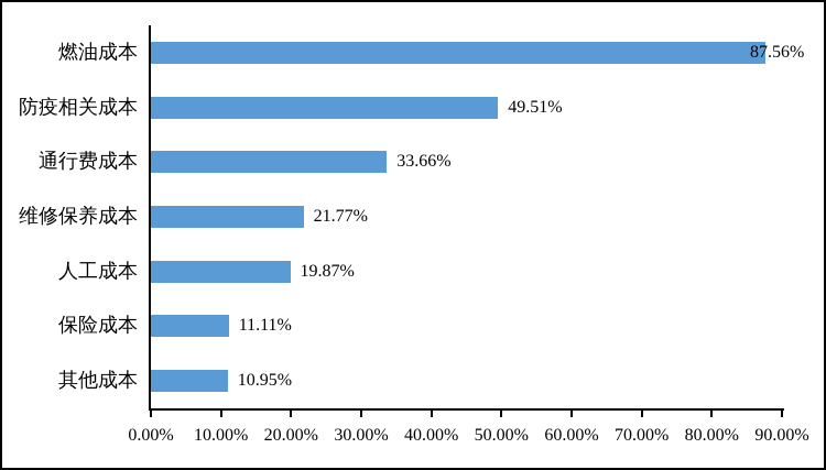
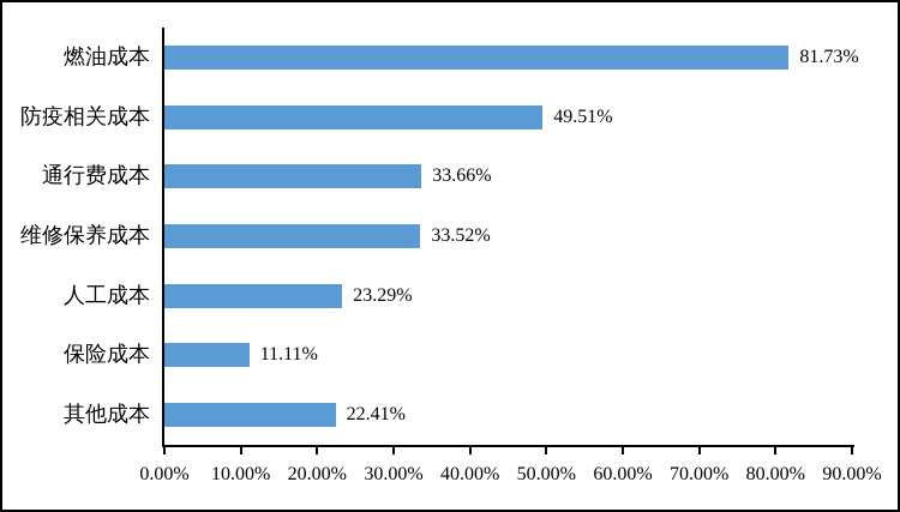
燃油成本: 87.56% -> 81.73%
维修保养成本: 21.77% -> 33.52%
人工成本: 19.87% -> 23.29%
其他成本: 10.95% -> 22.41%
